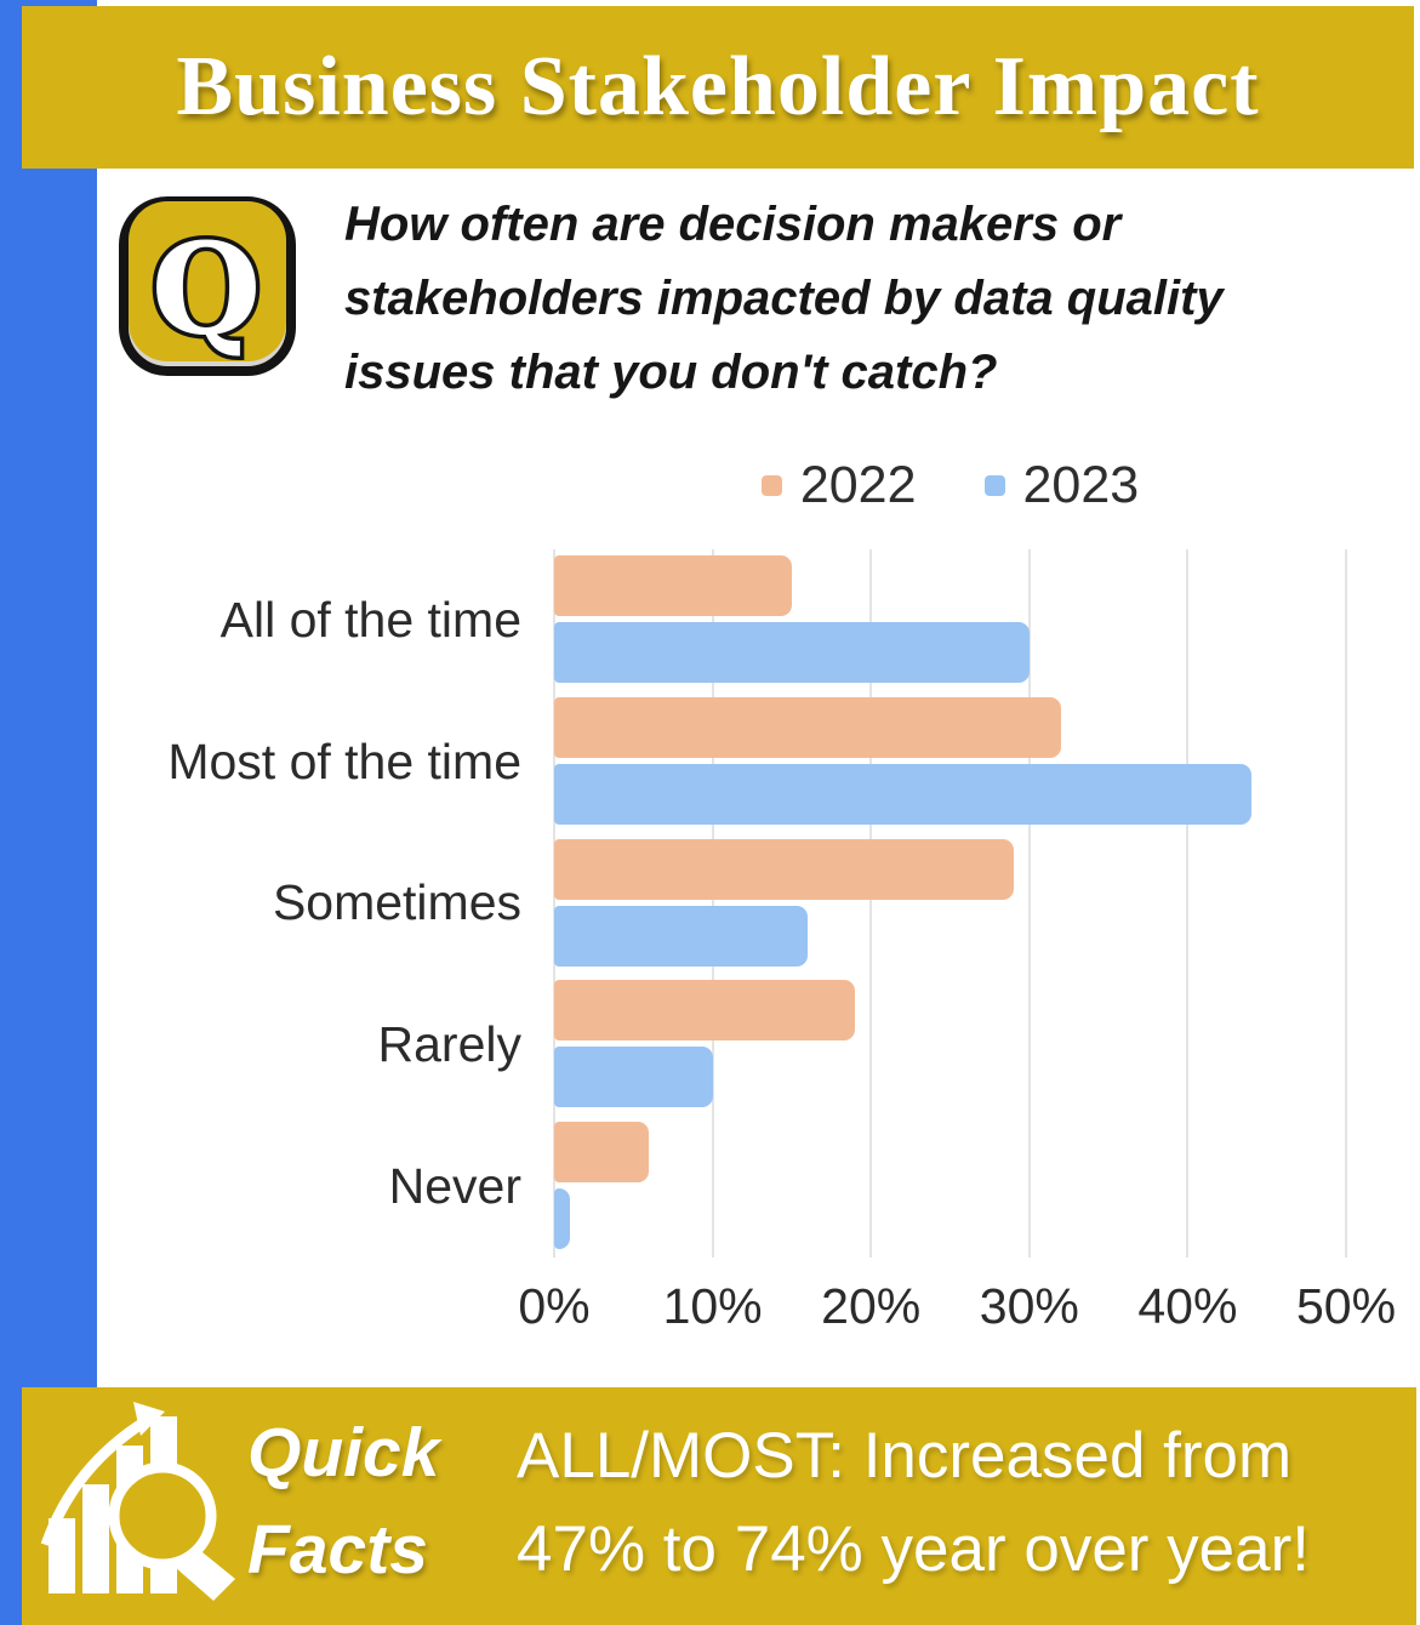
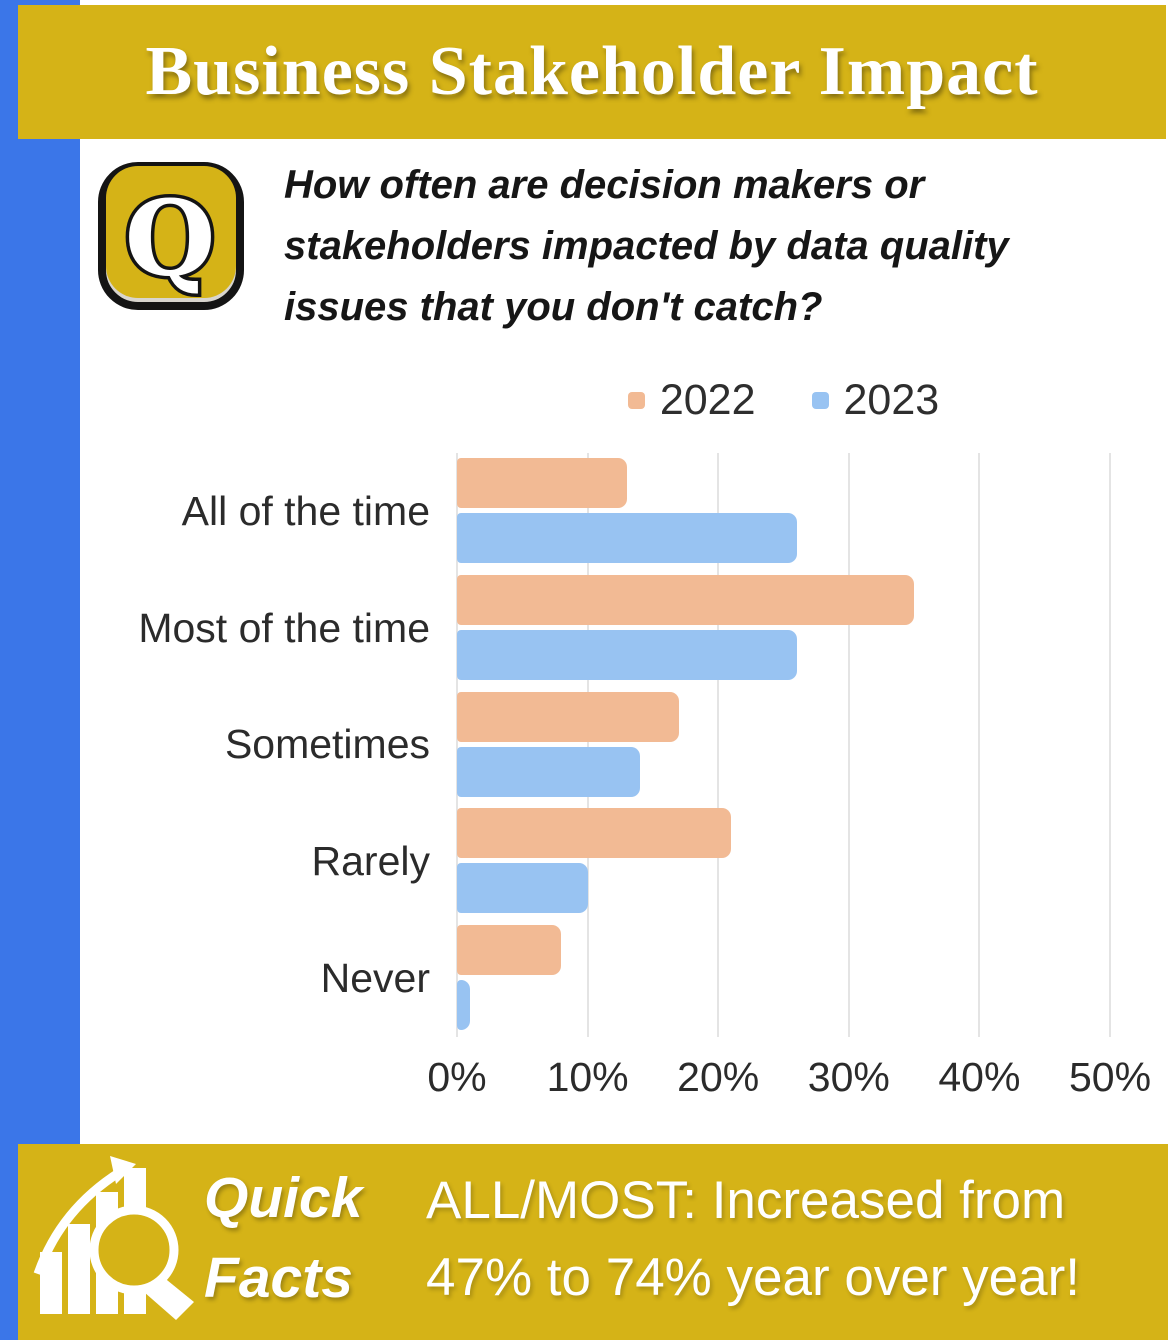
2022/All of the time: 15% -> 13%
2023/All of the time: 30% -> 26%
2022/Most of the time: 32% -> 35%
2023/Most of the time: 44% -> 26%
2022/Sometimes: 29% -> 17%
2023/Sometimes: 16% -> 14%
2022/Rarely: 19% -> 21%
2022/Never: 6% -> 8%
